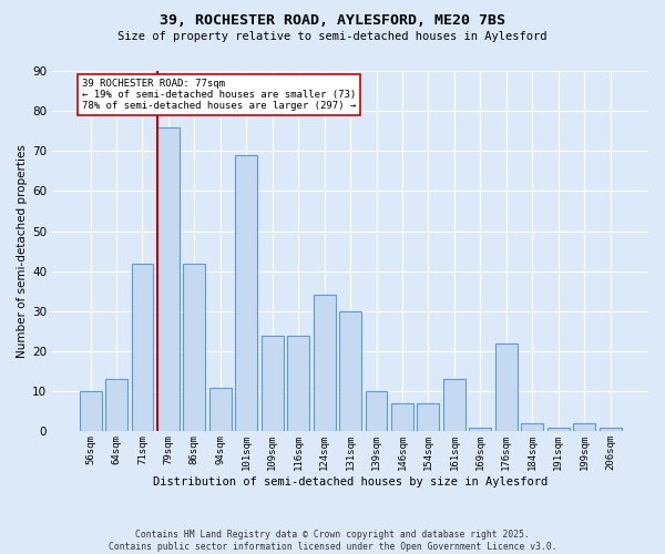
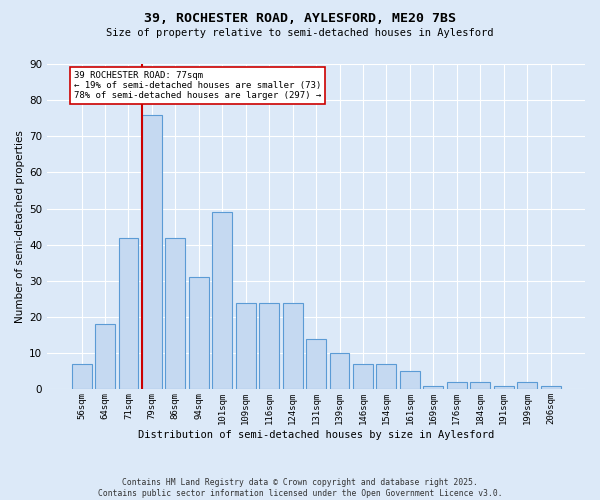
56sqm: 10 -> 7
64sqm: 13 -> 18
94sqm: 11 -> 31
101sqm: 69 -> 49
124sqm: 34 -> 24
131sqm: 30 -> 14
161sqm: 13 -> 5
176sqm: 22 -> 2
